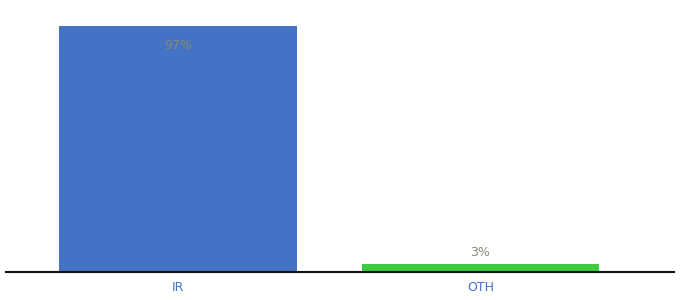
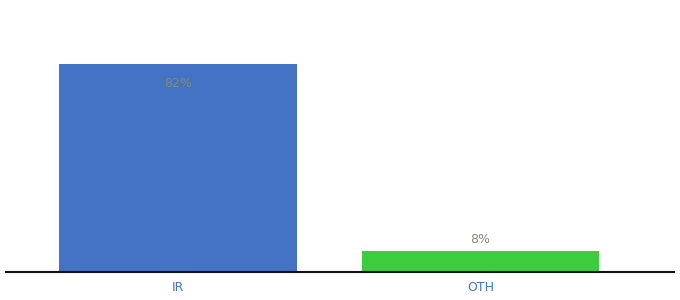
IR: 97% -> 82%
OTH: 3% -> 8%
